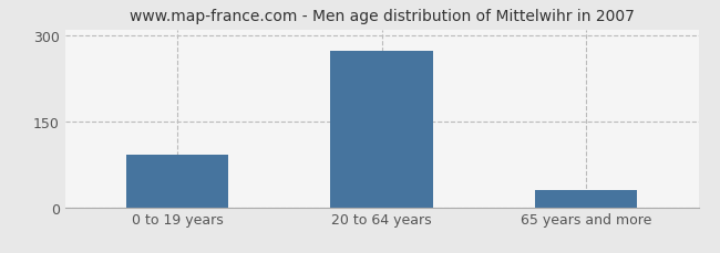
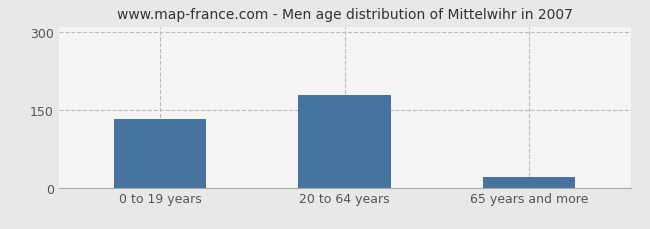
0 to 19 years: 92 -> 133
20 to 64 years: 272 -> 178
65 years and more: 30 -> 20
